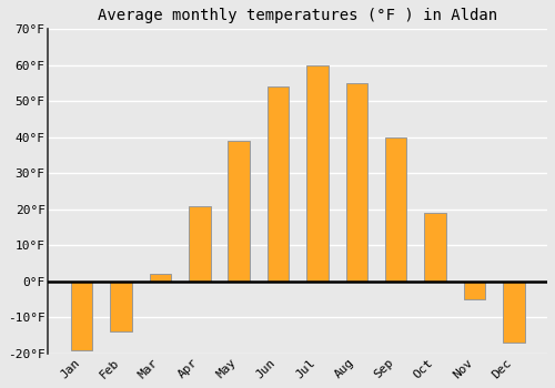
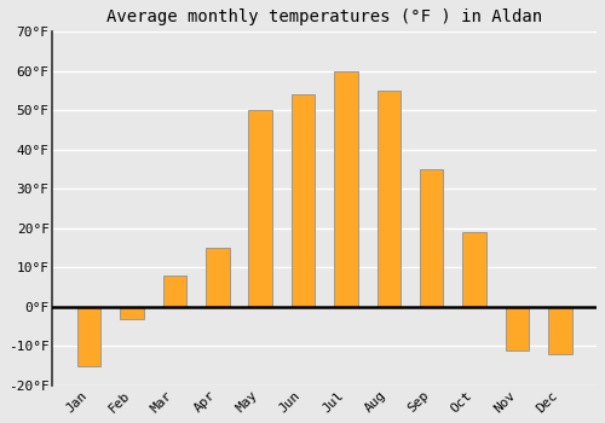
Jan: -19°F -> -15°F
Feb: -14°F -> -3°F
Mar: 2°F -> 8°F
Apr: 21°F -> 15°F
May: 39°F -> 50°F
Sep: 40°F -> 35°F
Nov: -5°F -> -11°F
Dec: -17°F -> -12°F
